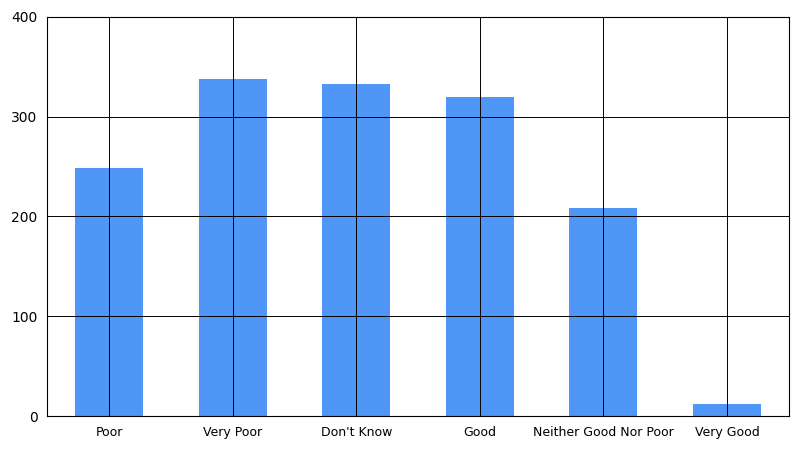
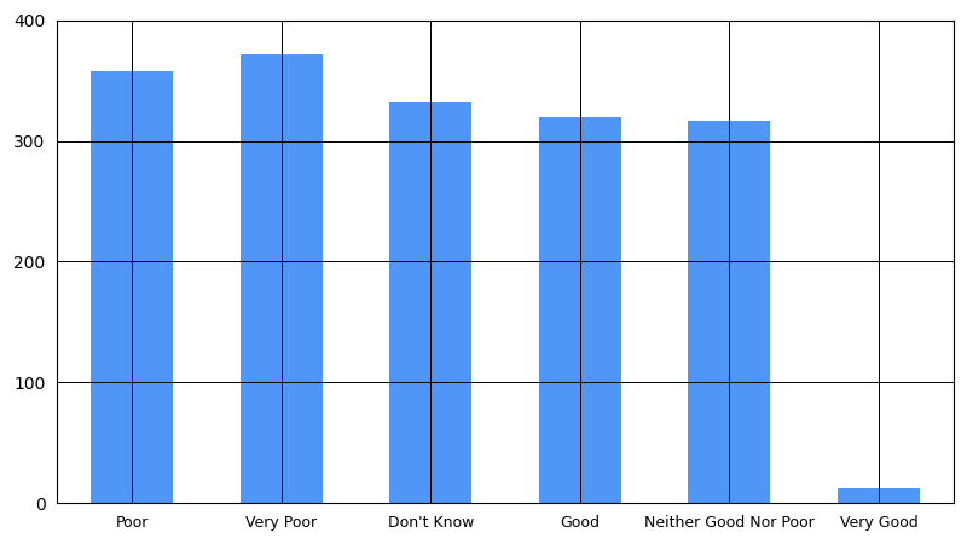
Poor: 248 -> 358
Very Poor: 338 -> 372
Neither Good Nor Poor: 208 -> 317
